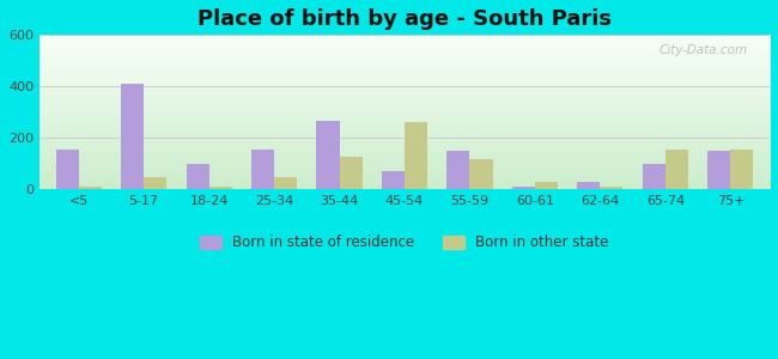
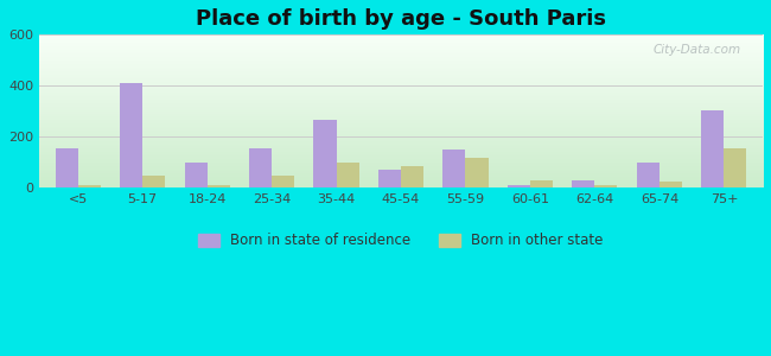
Born in other state/35-44: 125 -> 100
Born in other state/45-54: 260 -> 85
Born in other state/65-74: 155 -> 25
Born in state of residence/75+: 150 -> 305
